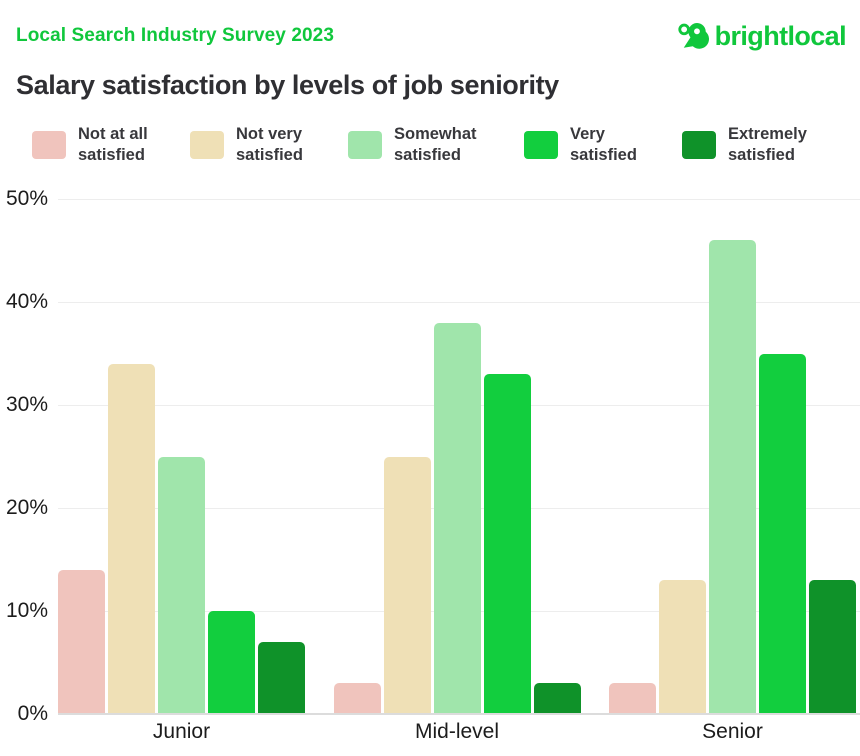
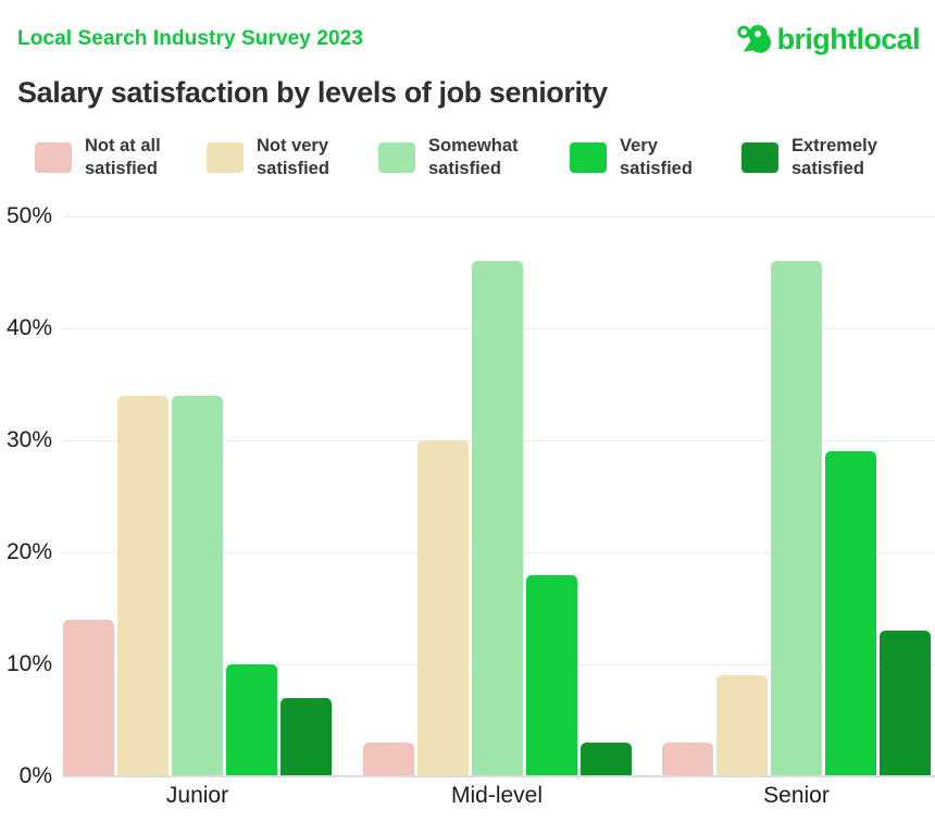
Somewhat satisfied/Junior: 25% -> 34%
Not very satisfied/Mid-level: 25% -> 30%
Somewhat satisfied/Mid-level: 38% -> 46%
Very satisfied/Mid-level: 33% -> 18%
Not very satisfied/Senior: 13% -> 9%
Very satisfied/Senior: 35% -> 29%
